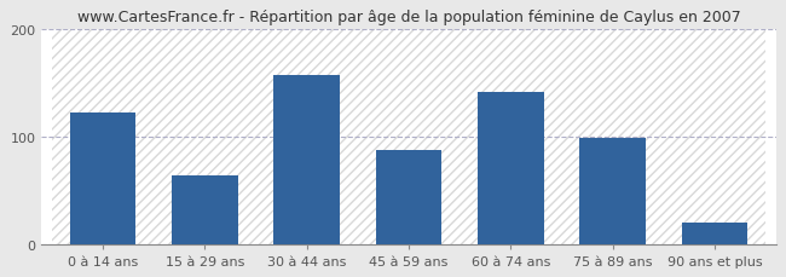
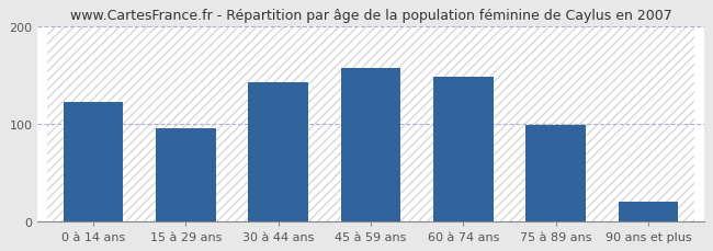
15 à 29 ans: 64 -> 96
30 à 44 ans: 158 -> 143
45 à 59 ans: 88 -> 157
60 à 74 ans: 142 -> 148
